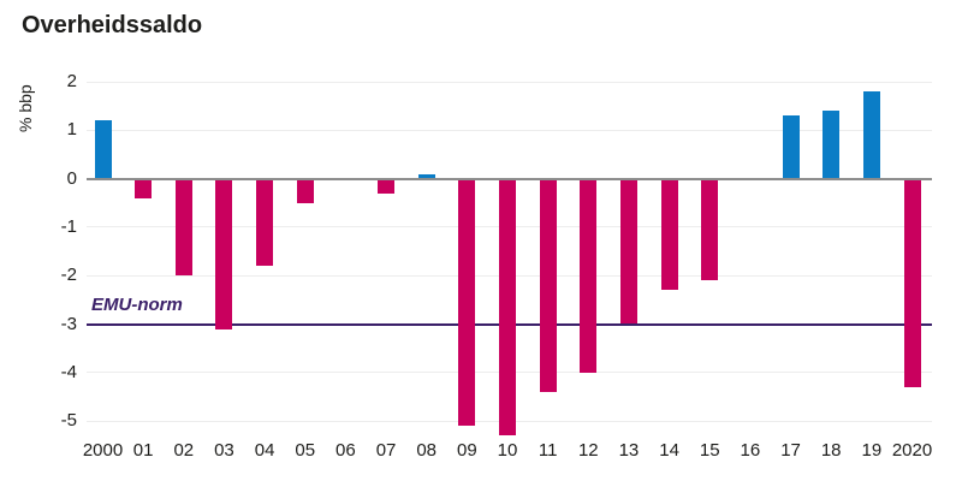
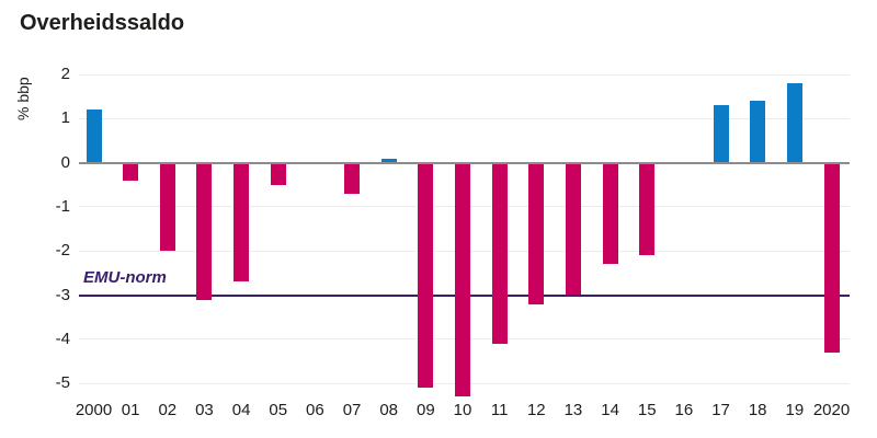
04: -1.8 -> -2.7
07: -0.3 -> -0.7
11: -4.4 -> -4.1
12: -4.0 -> -3.2
